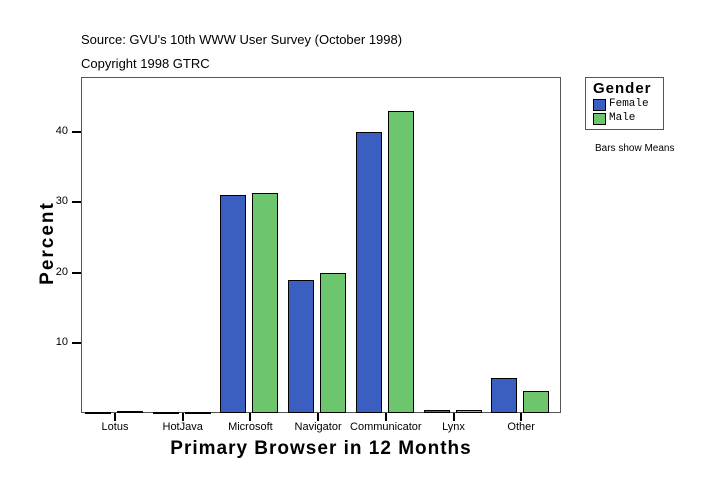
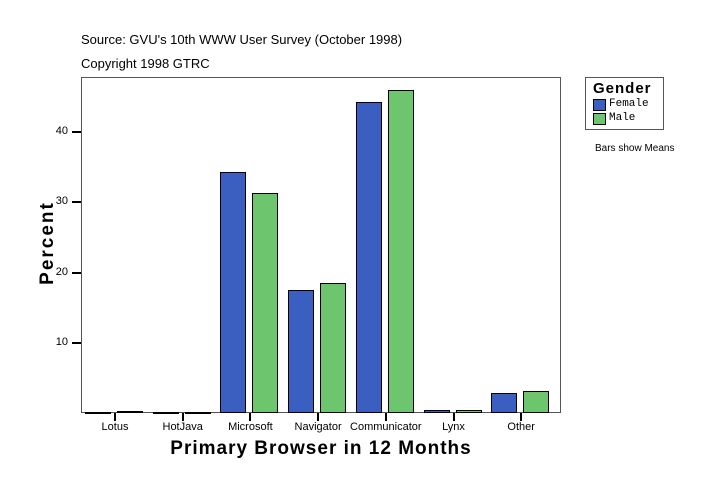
Female/Microsoft: 31 -> 34
Female/Navigator: 19 -> 18
Male/Navigator: 20 -> 18
Female/Communicator: 40 -> 44
Male/Communicator: 43 -> 46
Female/Other: 5 -> 3
